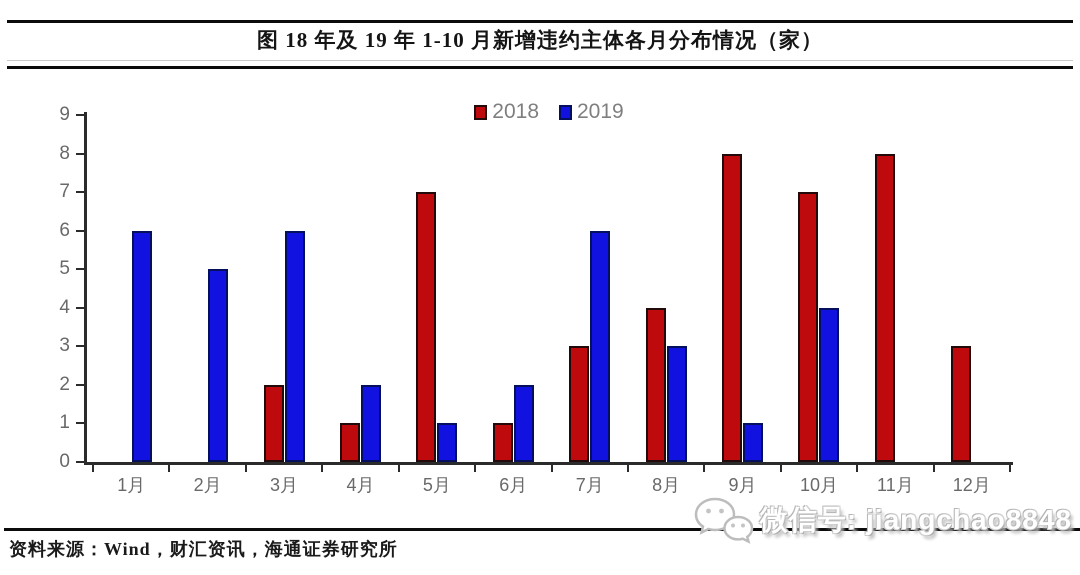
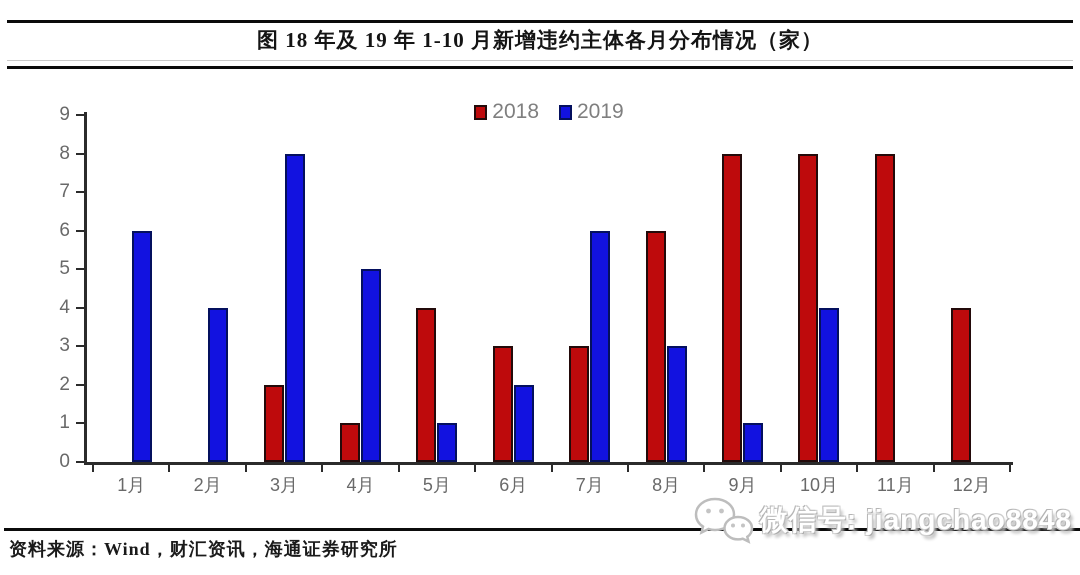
2019/2月: 5 -> 4
2019/3月: 6 -> 8
2019/4月: 2 -> 5
2018/5月: 7 -> 4
2018/6月: 1 -> 3
2018/8月: 4 -> 6
2018/10月: 7 -> 8
2018/12月: 3 -> 4
